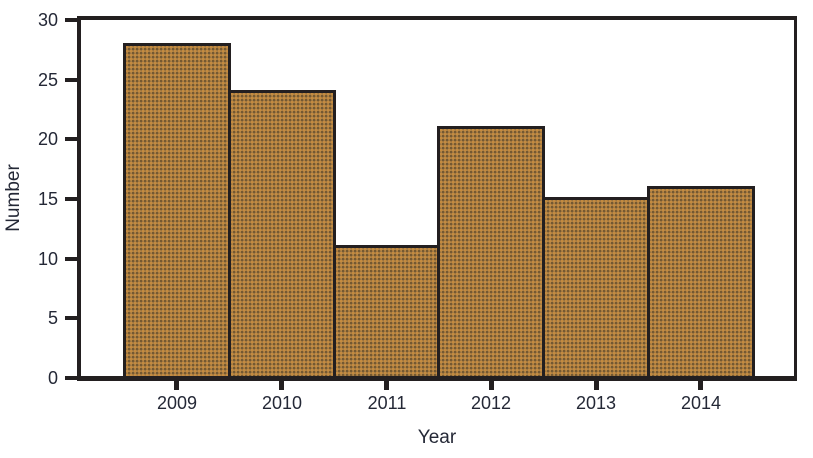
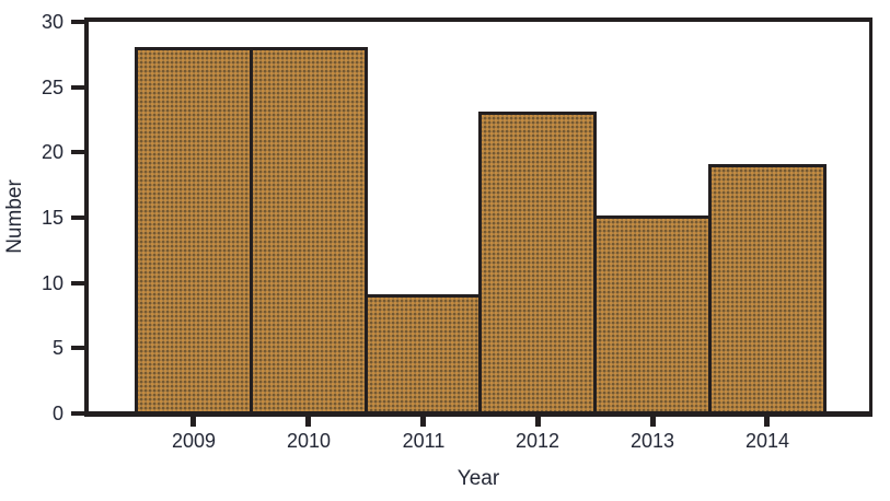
2010: 24 -> 28
2011: 11 -> 9
2012: 21 -> 23
2014: 16 -> 19
